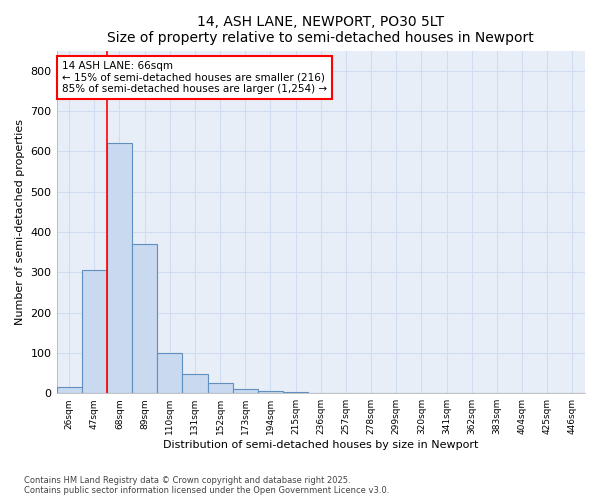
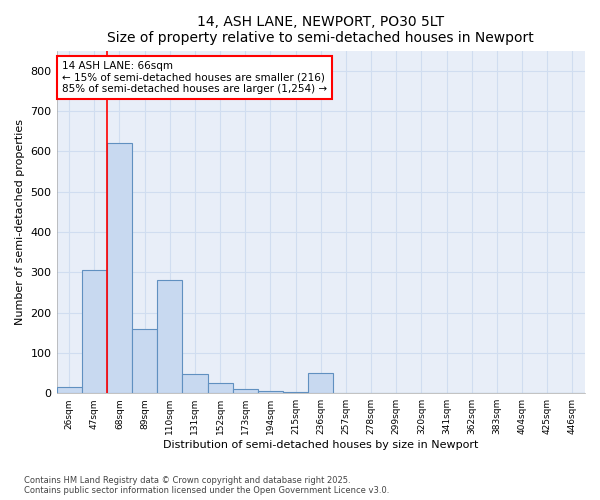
89sqm: 370 -> 160
110sqm: 100 -> 280
236sqm: 1 -> 50
